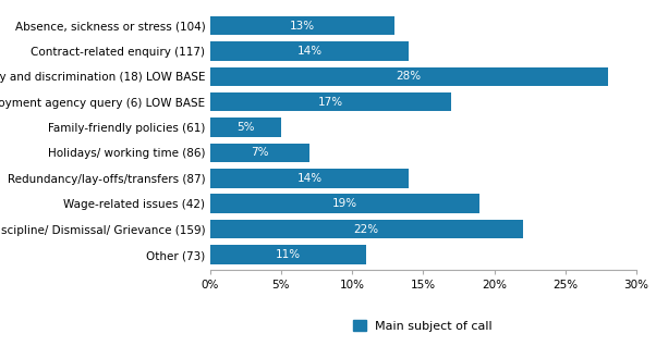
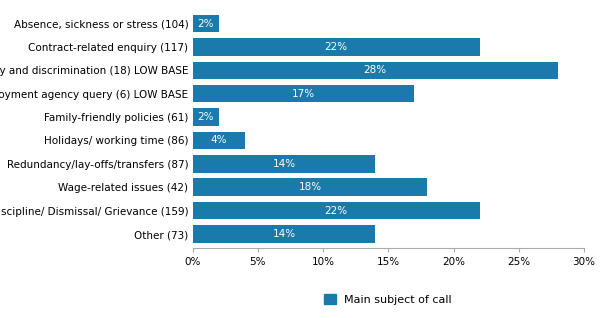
Absence, sickness or stress (104): 13% -> 2%
Contract-related enquiry (117): 14% -> 22%
Family-friendly policies (61): 5% -> 2%
Holidays/ working time (86): 7% -> 4%
Wage-related issues (42): 19% -> 18%
Other (73): 11% -> 14%
